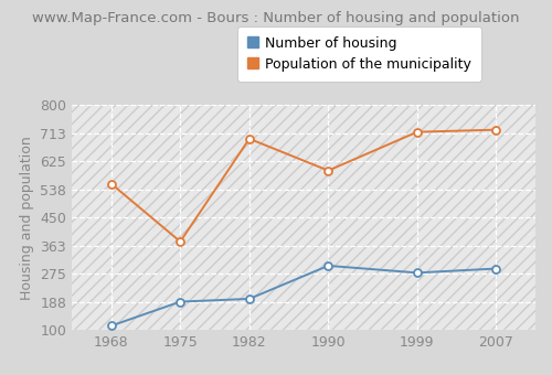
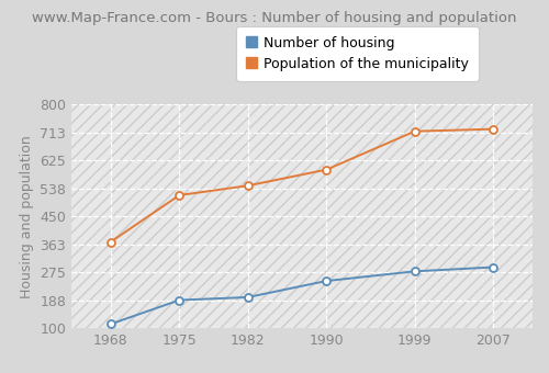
Population of the municipality/1968: 555 -> 370
Population of the municipality/1975: 375 -> 516
Population of the municipality/1982: 695 -> 546
Number of housing/1990: 300 -> 248
